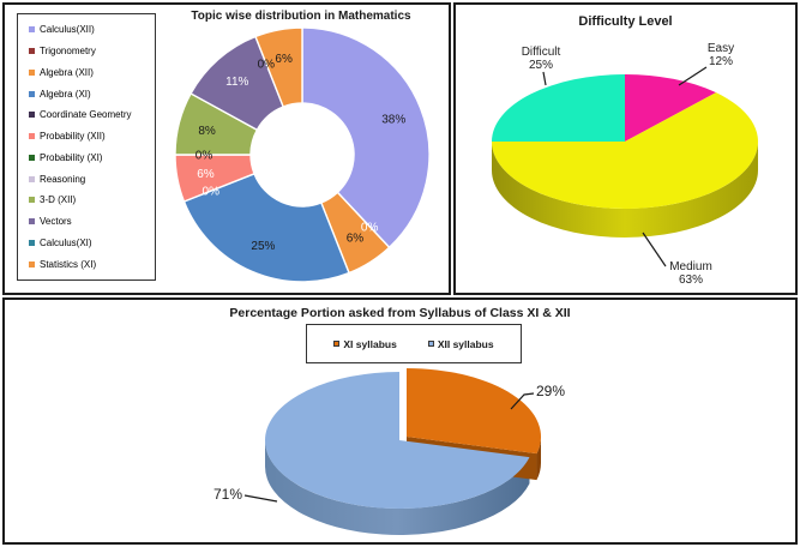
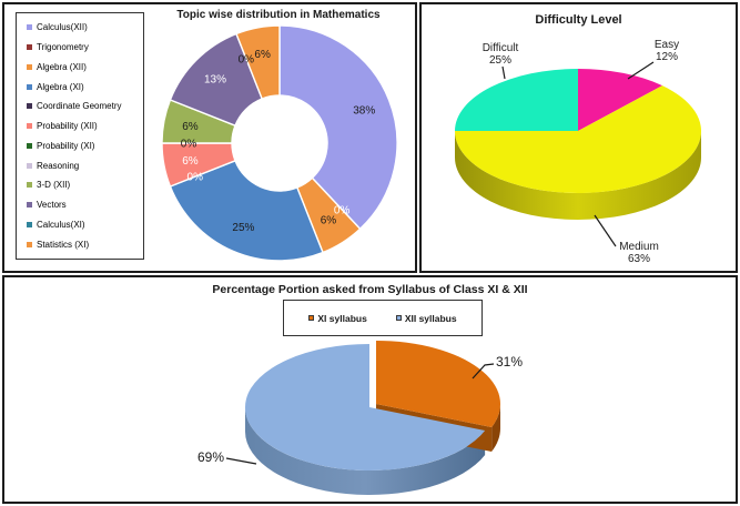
Topic wise distribution in Mathematics/3-D (XII): 8% -> 6%
Topic wise distribution in Mathematics/Vectors: 11% -> 13%
Percentage Portion asked from Syllabus of Class XI & XII/XI syllabus: 29% -> 31%
Percentage Portion asked from Syllabus of Class XI & XII/XII syllabus: 71% -> 69%
